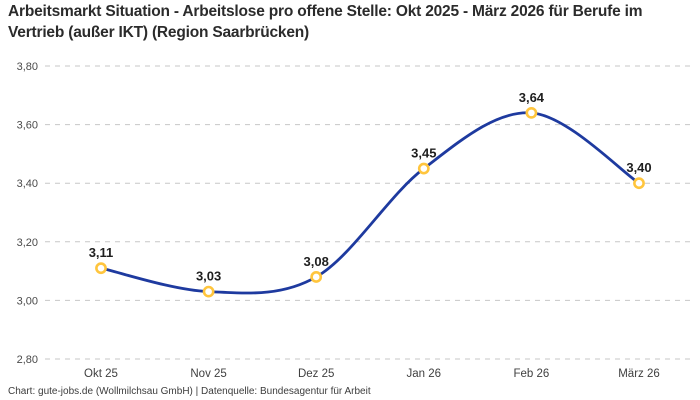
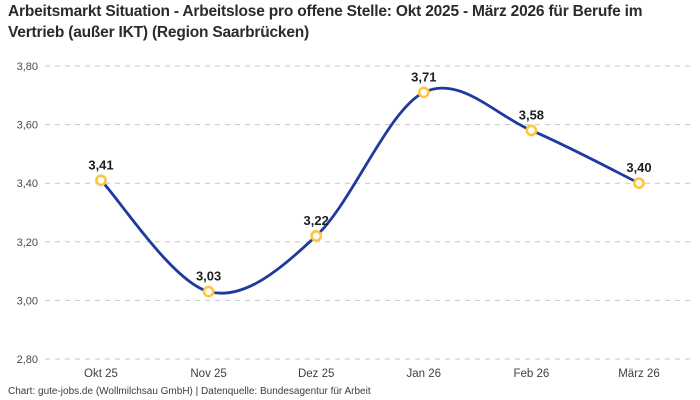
Okt 25: 3,11 -> 3,41
Dez 25: 3,08 -> 3,22
Jan 26: 3,45 -> 3,71
Feb 26: 3,64 -> 3,58
